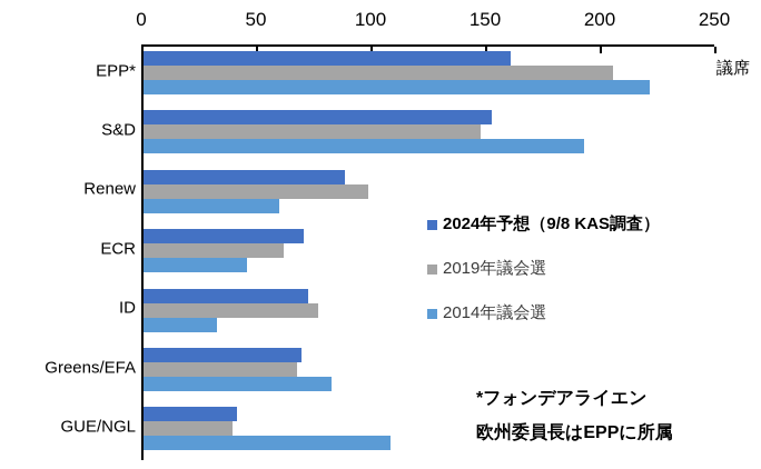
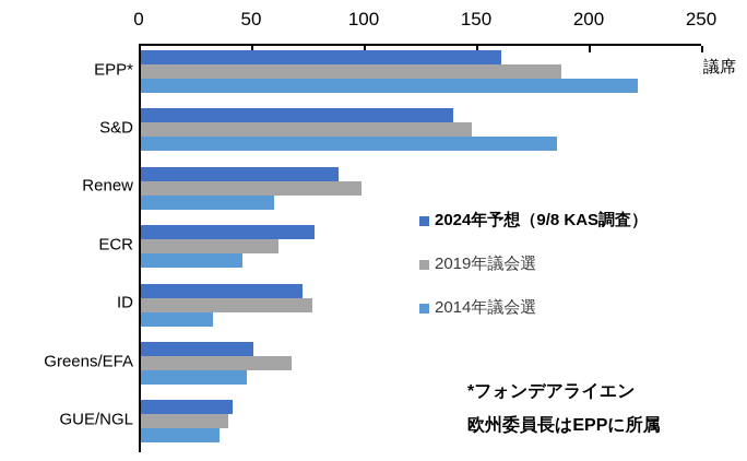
2019年議会選/EPP*: 205 -> 187
2024年予想（9/8 KAS調査）/S&D: 152 -> 139
2014年議会選/S&D: 192 -> 185
2024年予想（9/8 KAS調査）/ECR: 70 -> 77
2024年予想（9/8 KAS調査）/Greens/EFA: 69 -> 50
2014年議会選/Greens/EFA: 82 -> 47
2014年議会選/GUE/NGL: 108 -> 35
